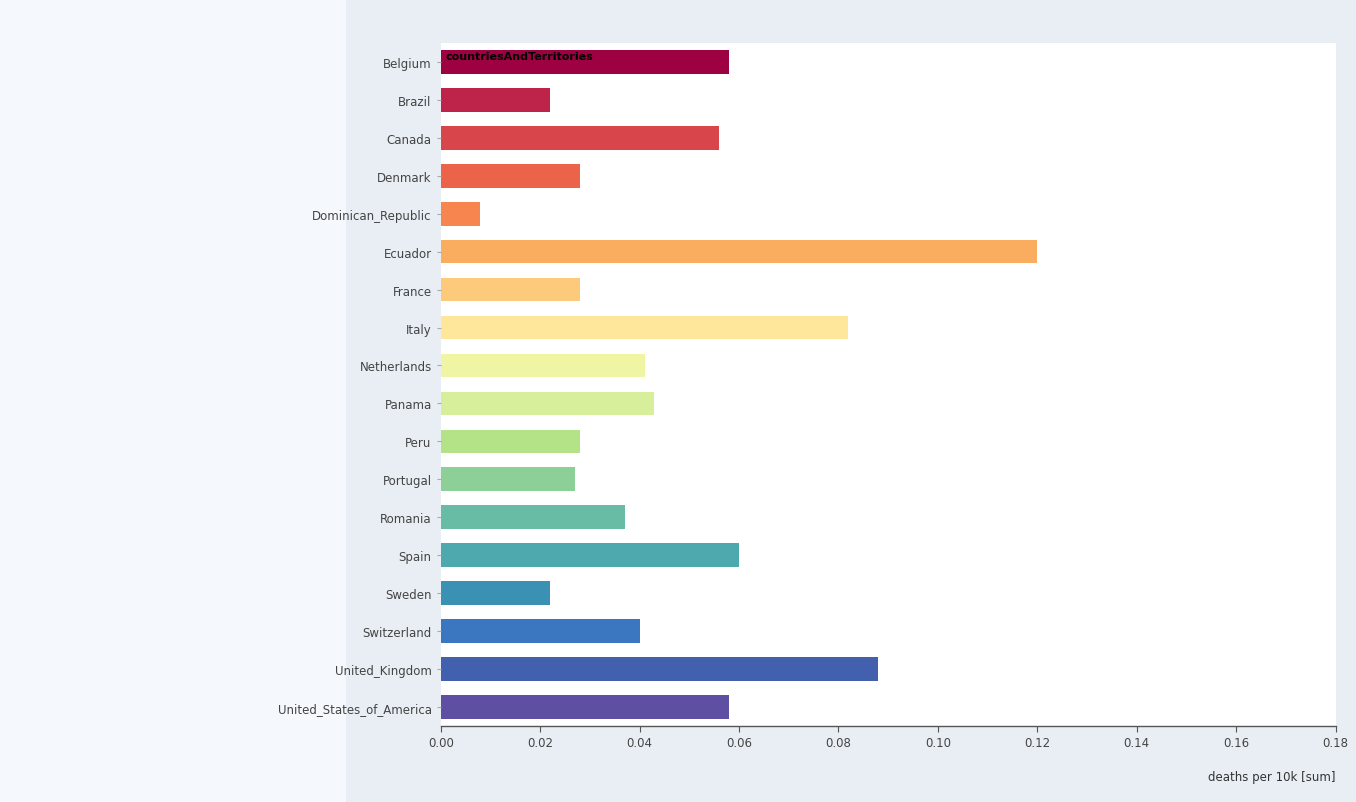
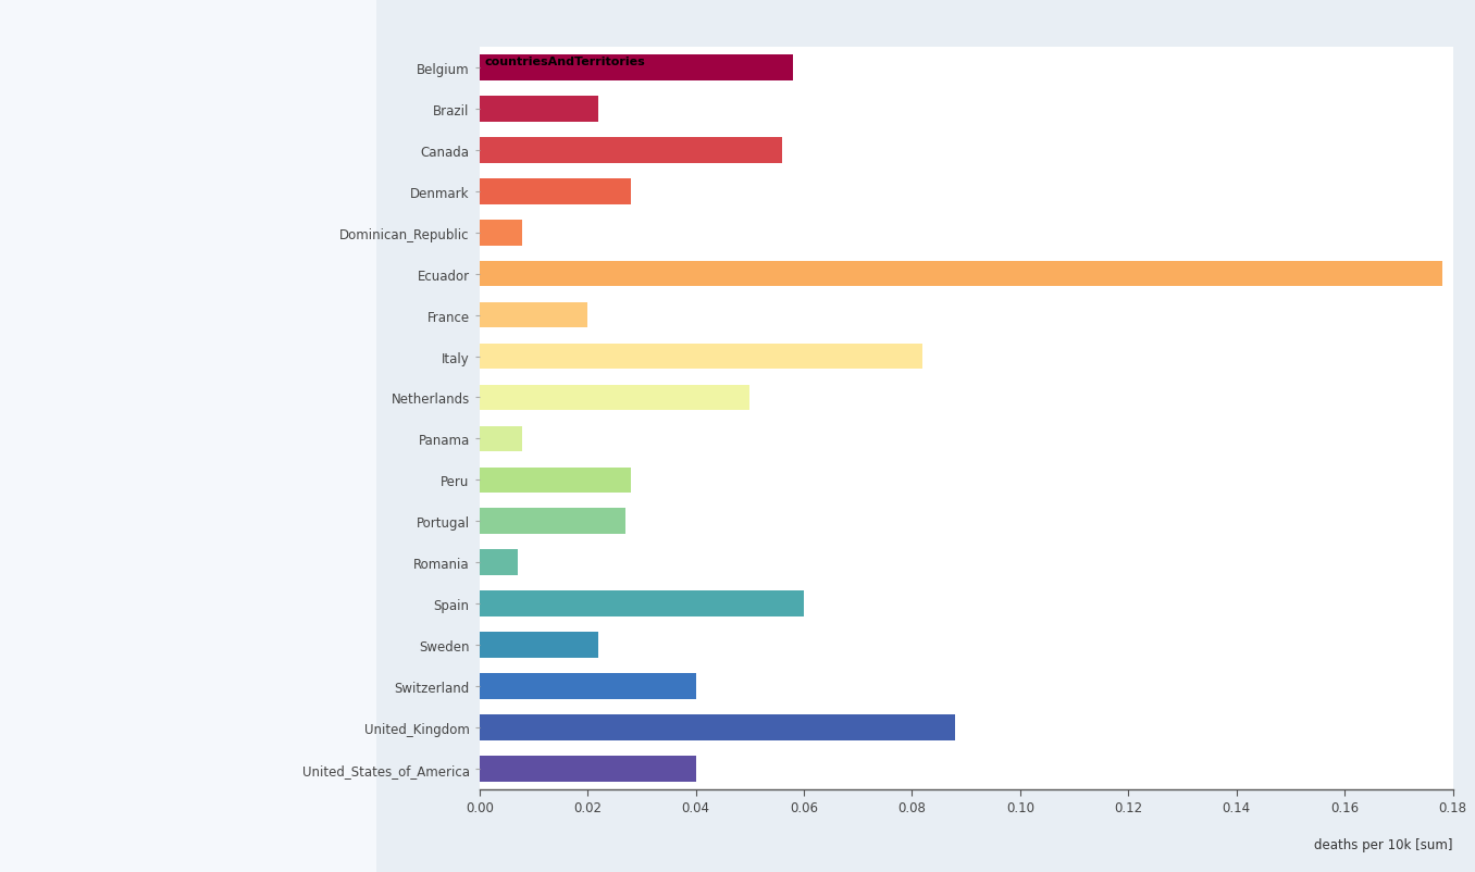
Ecuador: 0.120 -> 0.178
France: 0.028 -> 0.020
Netherlands: 0.041 -> 0.050
Panama: 0.043 -> 0.008
Romania: 0.037 -> 0.007
United_States_of_America: 0.058 -> 0.040
